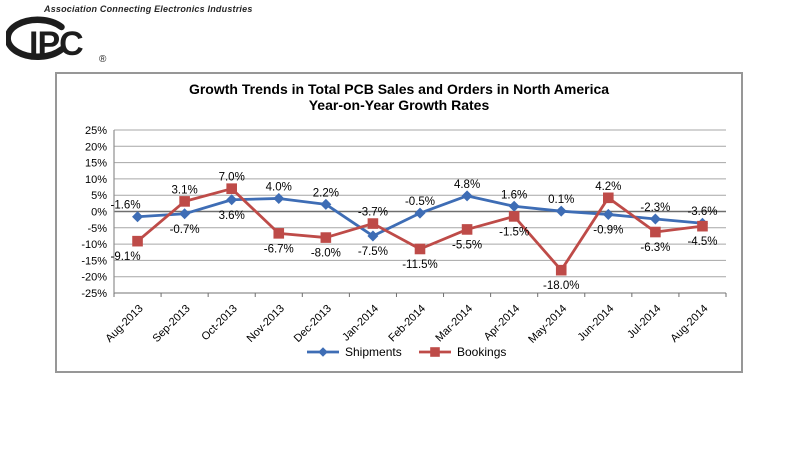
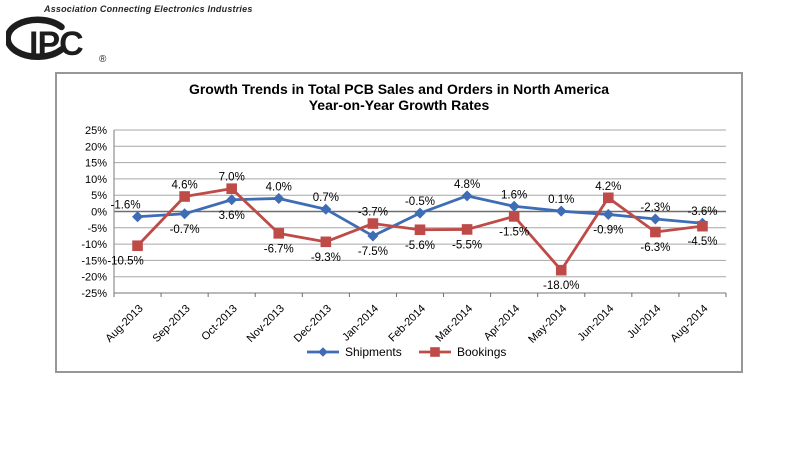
Bookings/Aug-2013: -9.1% -> -10.5%
Bookings/Sep-2013: 3.1% -> 4.6%
Shipments/Dec-2013: 2.2% -> 0.7%
Bookings/Dec-2013: -8.0% -> -9.3%
Bookings/Feb-2014: -11.5% -> -5.6%
